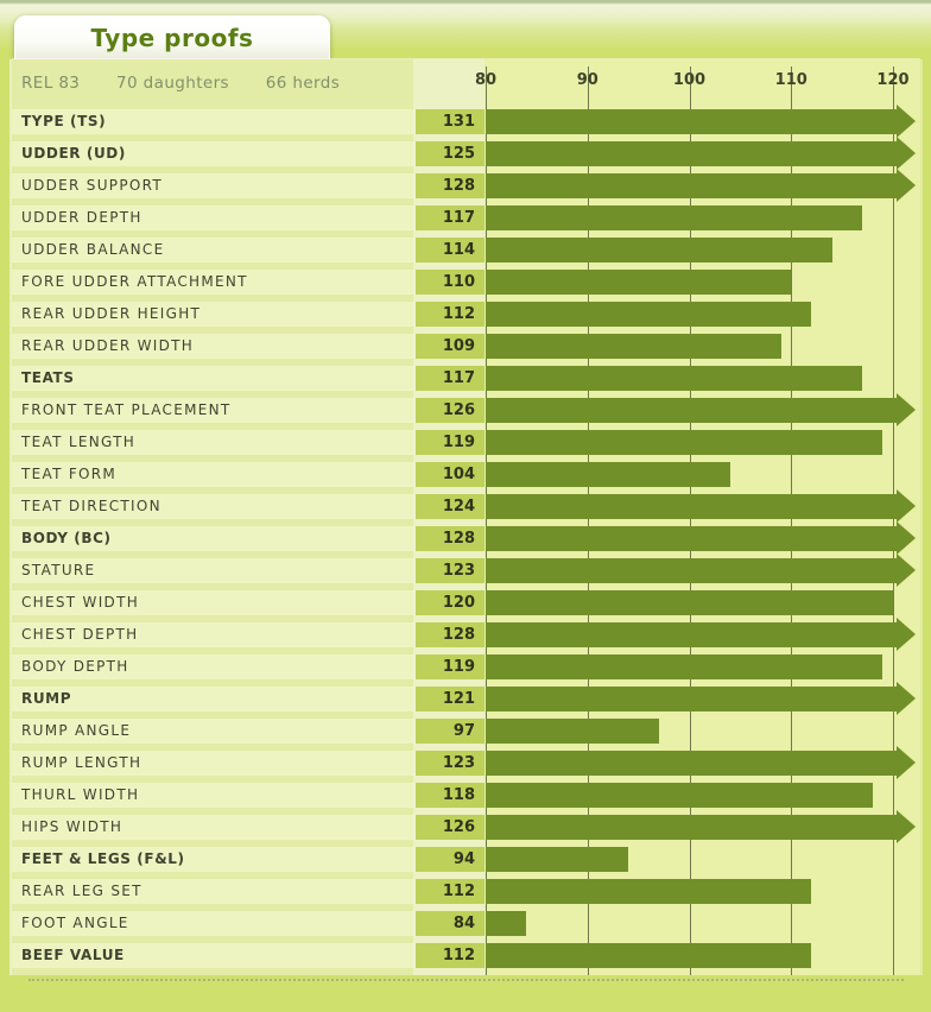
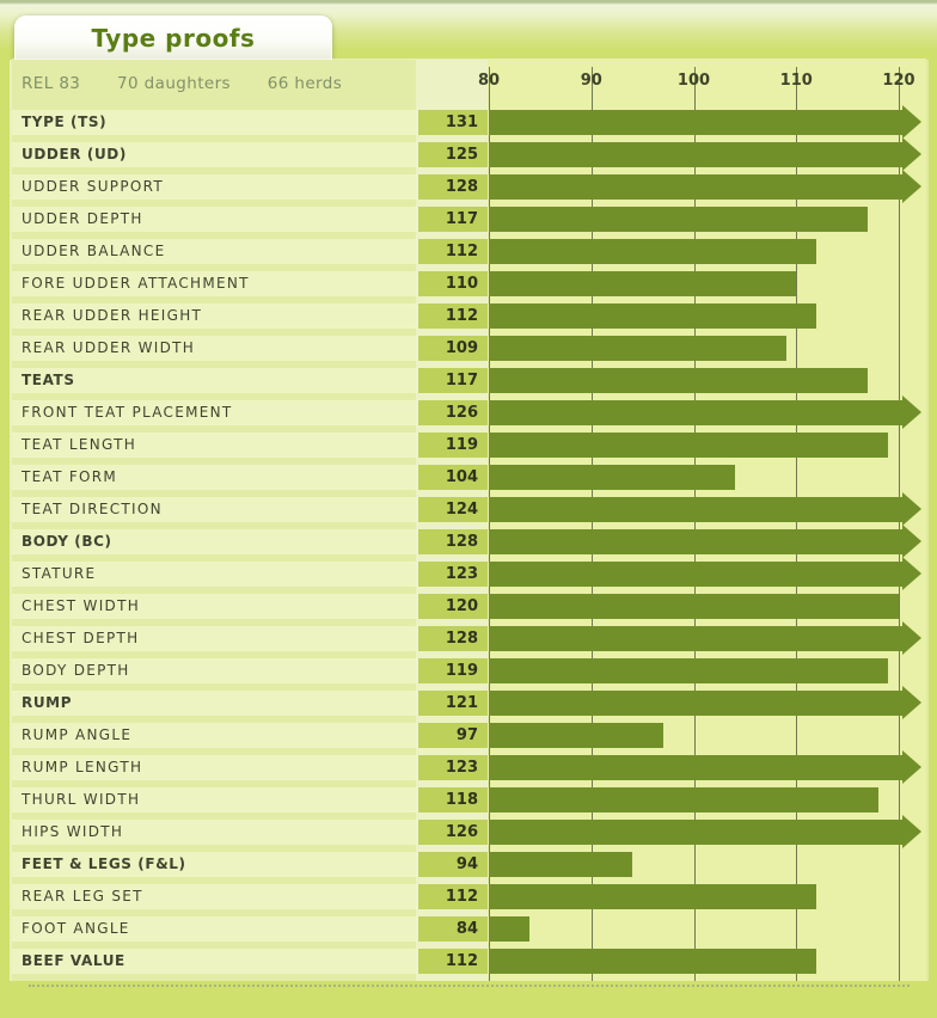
UDDER BALANCE: 114 -> 112
